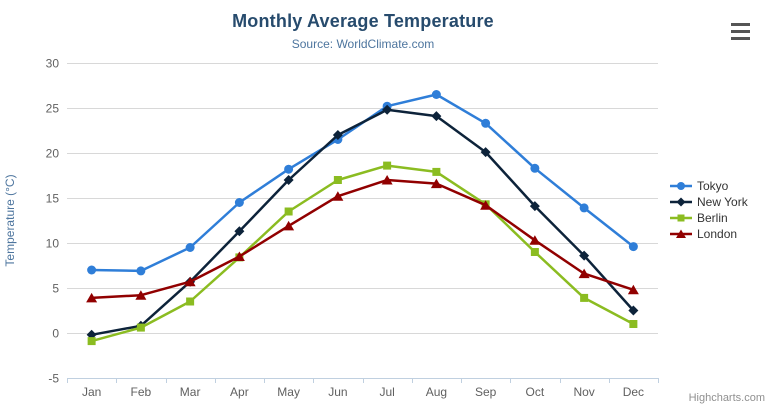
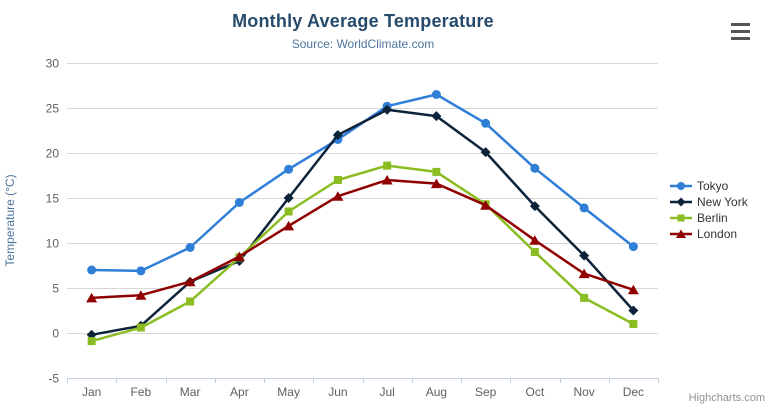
New York/Apr: 11 -> 8
New York/May: 17 -> 15
